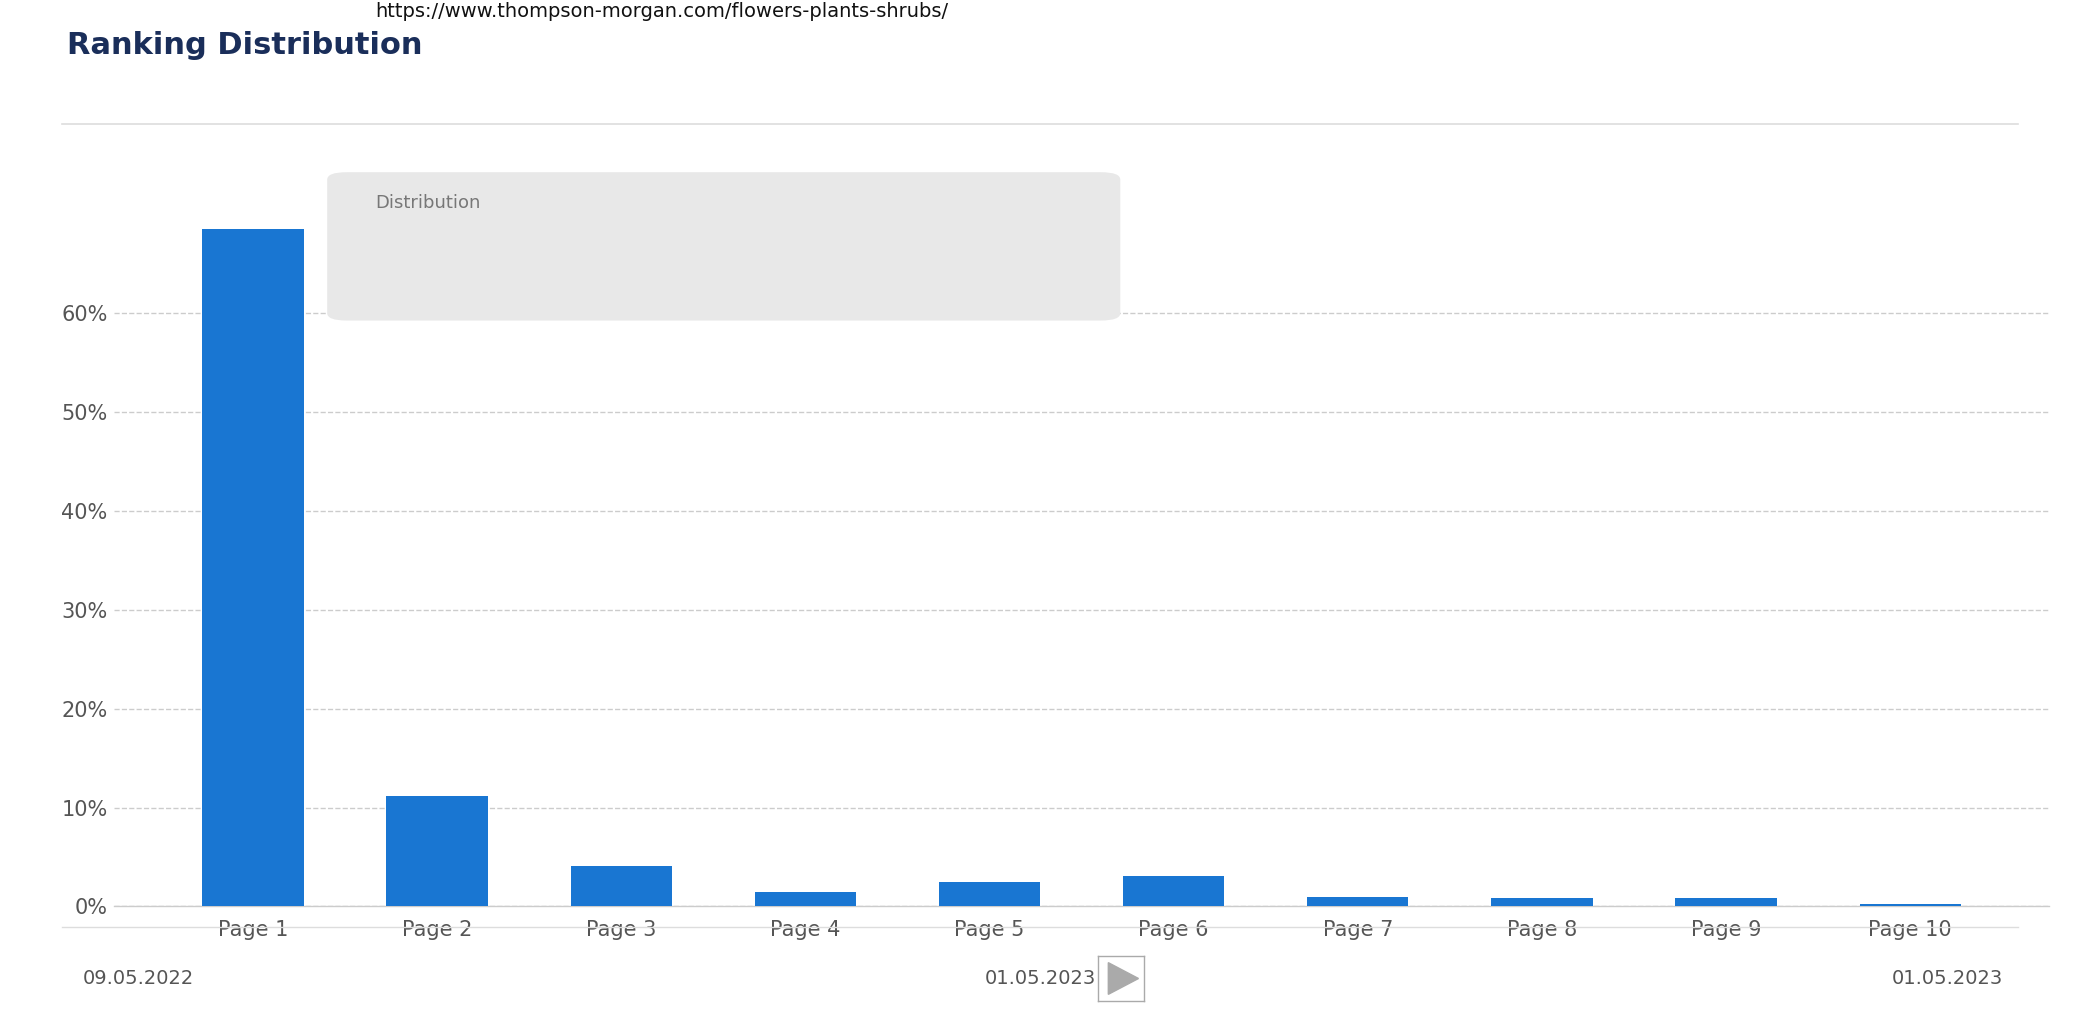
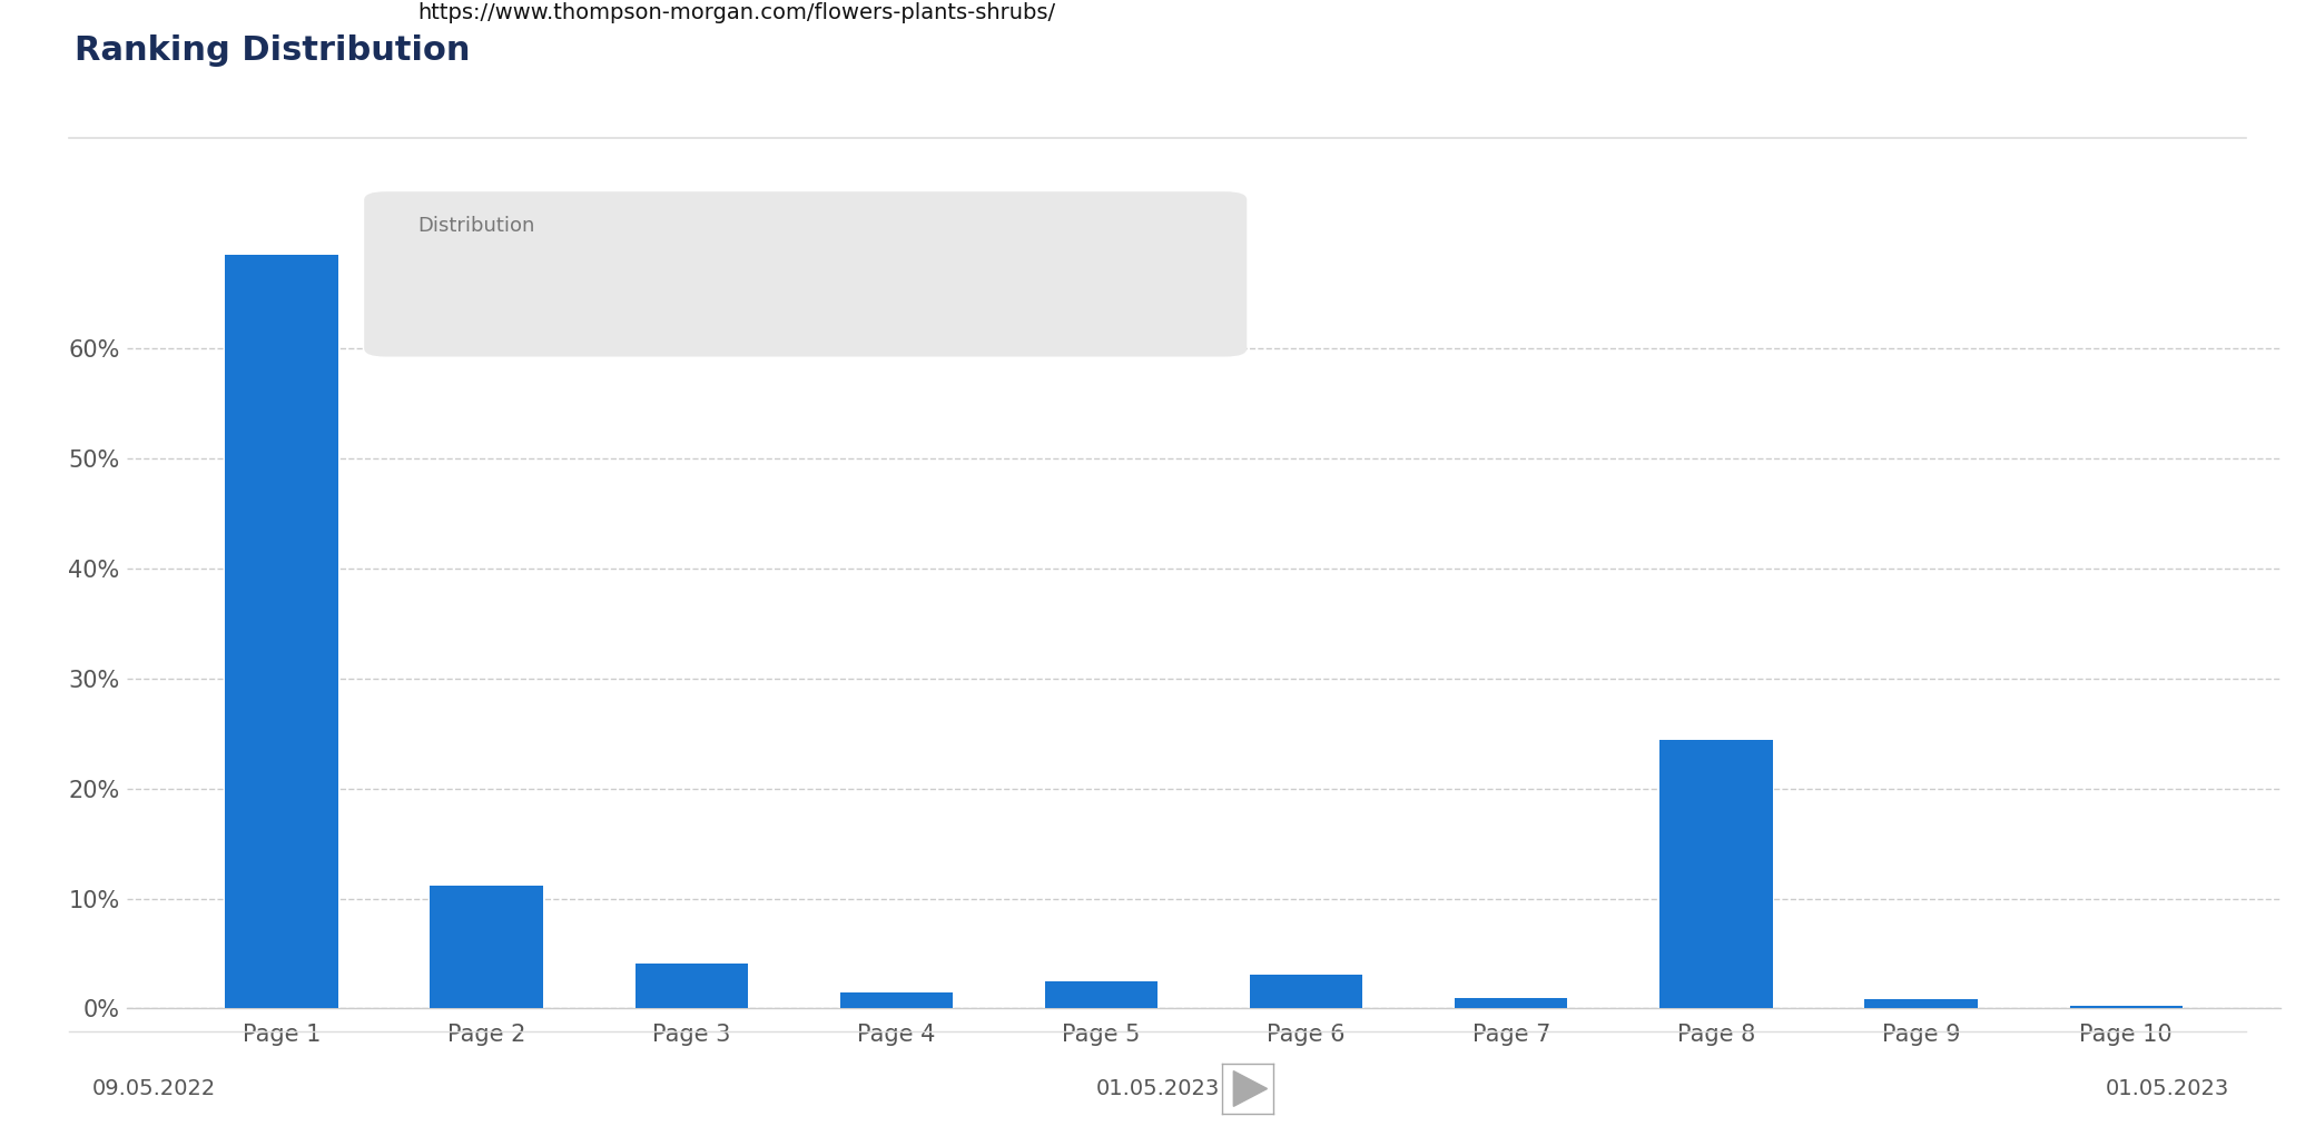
Page 8: 0.9% -> 24.4%
